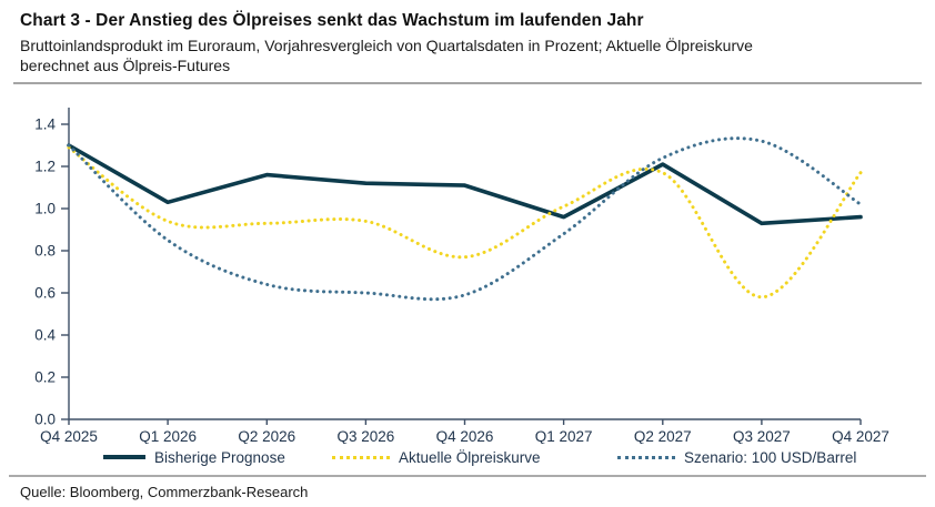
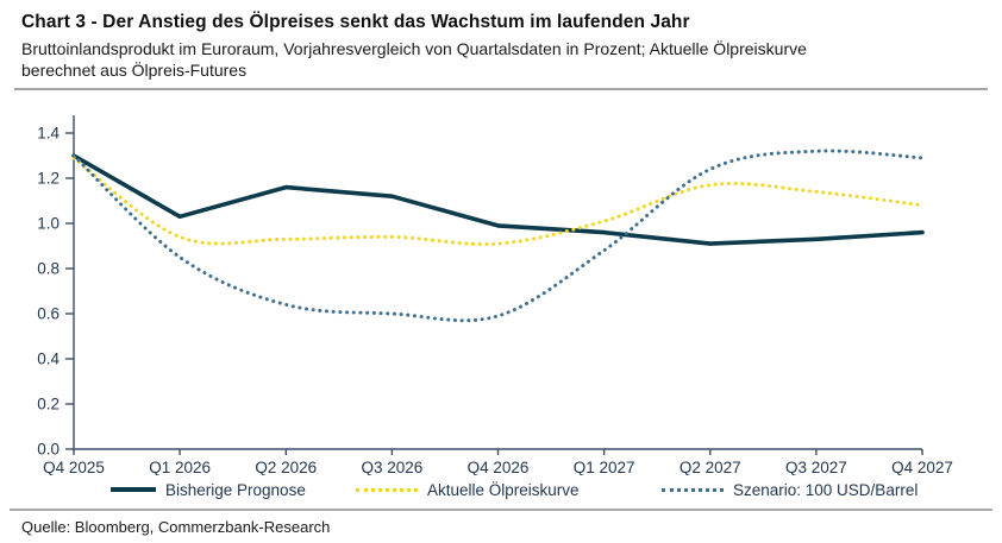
Bisherige Prognose/Q4 2026: 1.11 -> 0.99
Aktuelle Ölpreiskurve/Q4 2026: 0.77 -> 0.91
Bisherige Prognose/Q2 2027: 1.21 -> 0.91
Aktuelle Ölpreiskurve/Q3 2027: 0.58 -> 1.14
Aktuelle Ölpreiskurve/Q4 2027: 1.17 -> 1.08
Szenario: 100 USD/Barrel/Q4 2027: 1.02 -> 1.29
